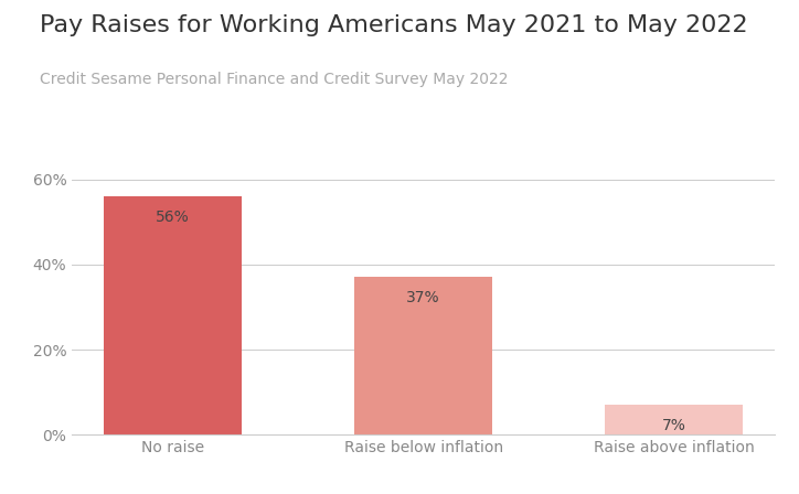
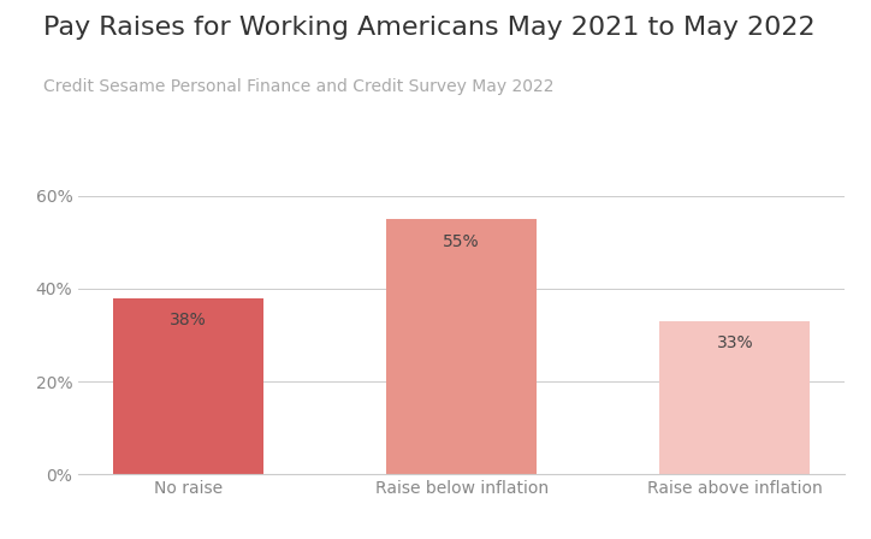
No raise: 56% -> 38%
Raise below inflation: 37% -> 55%
Raise above inflation: 7% -> 33%
